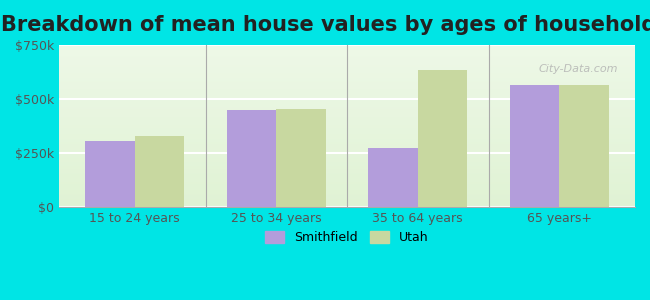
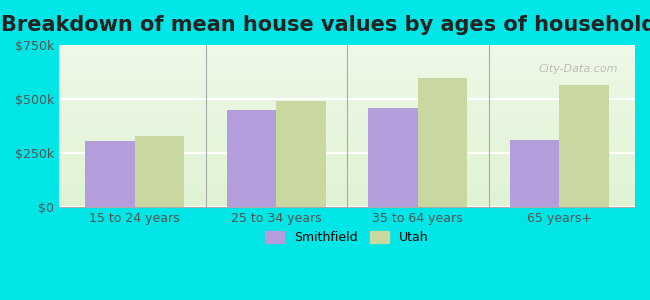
Utah/25 to 34 years: $455k -> $490k
Smithfield/35 to 64 years: $275k -> $460k
Utah/35 to 64 years: $635k -> $595k
Smithfield/65 years+: $565k -> $310k
